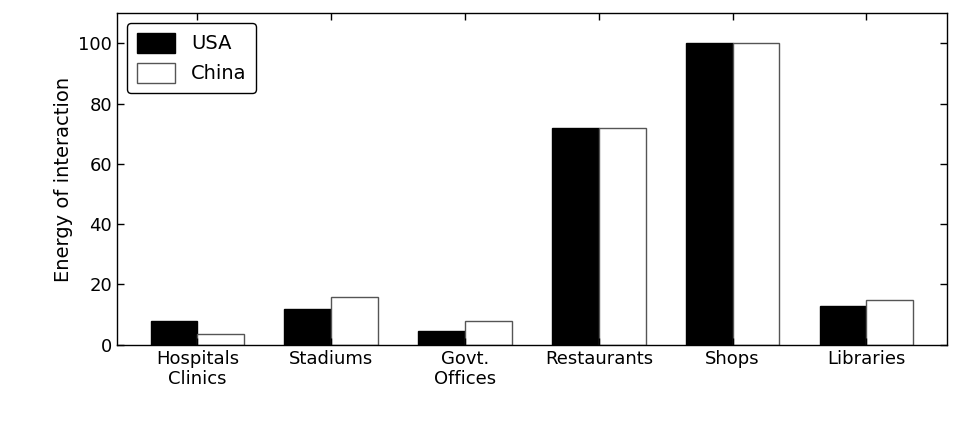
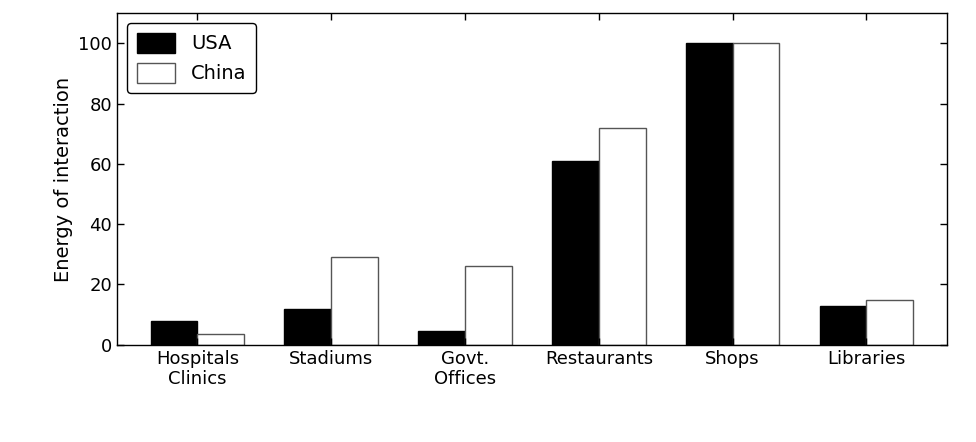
China/Stadiums: 16.0 -> 29.0
China/Govt. Offices: 8.0 -> 26.0
USA/Restaurants: 72.0 -> 61.0
